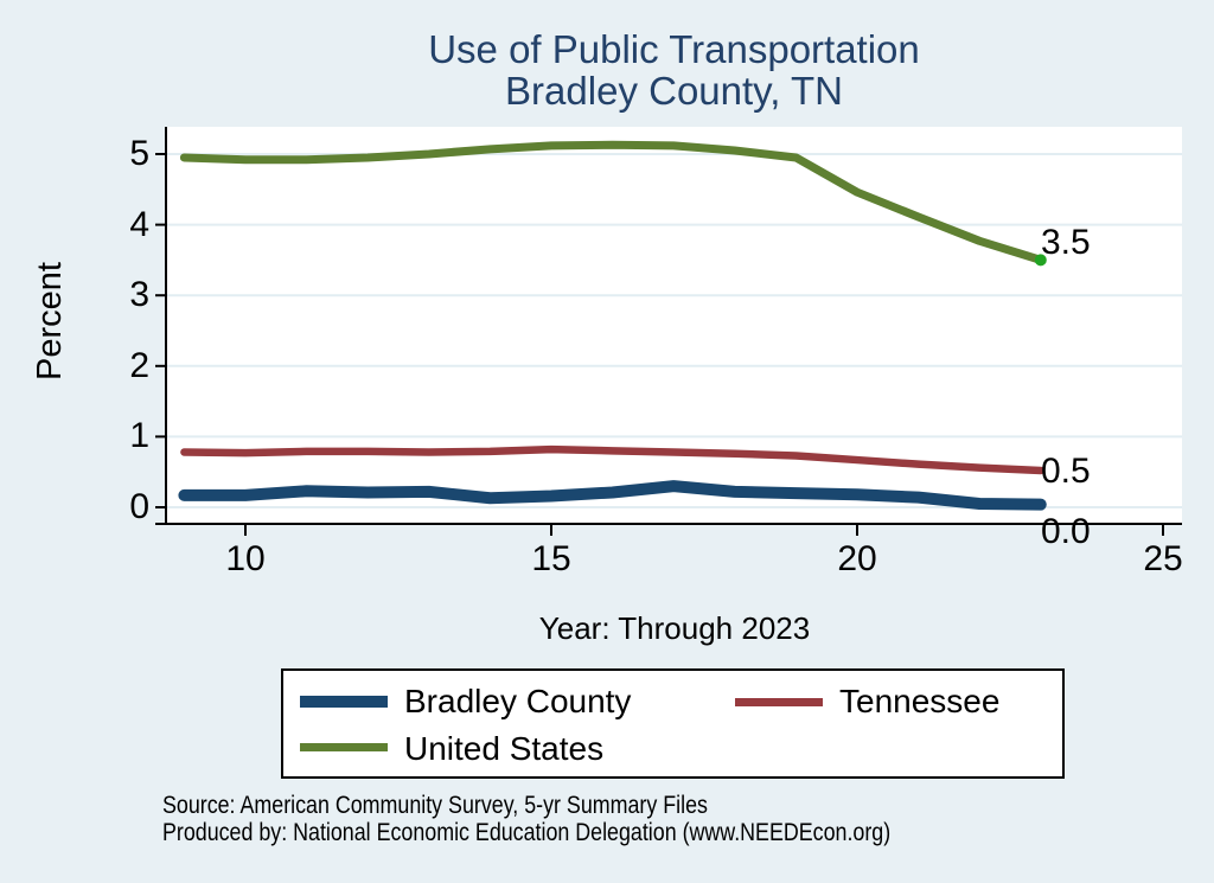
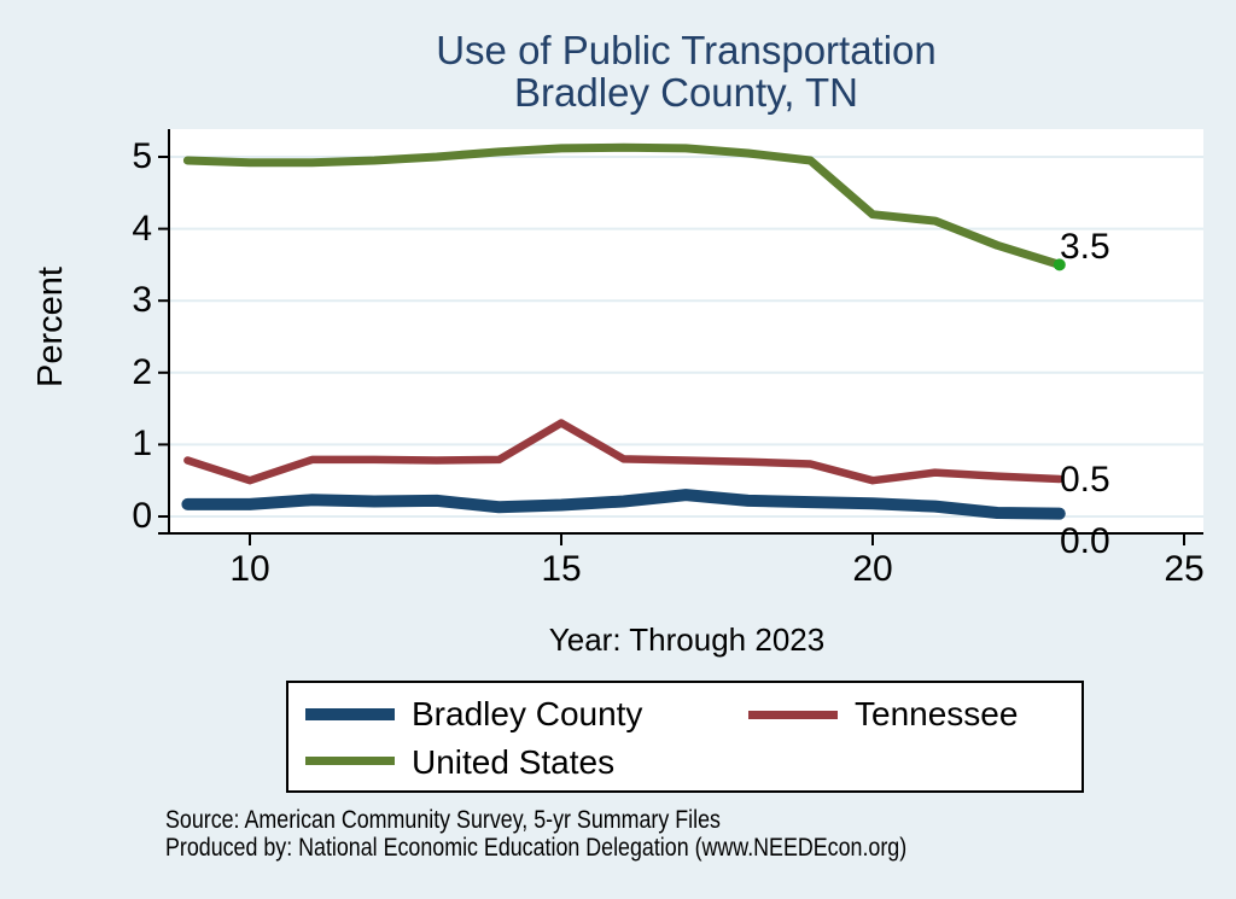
Tennessee/10: 0.8 -> 0.5
Tennessee/15: 0.8 -> 1.3
Tennessee/20: 0.7 -> 0.5
United States/20: 4.5 -> 4.2
